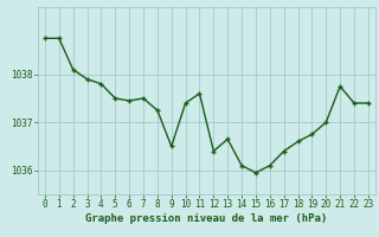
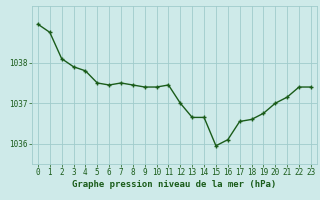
0: 1038.75 -> 1038.95
8: 1037.25 -> 1037.45
9: 1036.50 -> 1037.40
11: 1037.60 -> 1037.45
12: 1036.40 -> 1037.00
14: 1036.10 -> 1036.65
17: 1036.40 -> 1036.55
21: 1037.75 -> 1037.15
